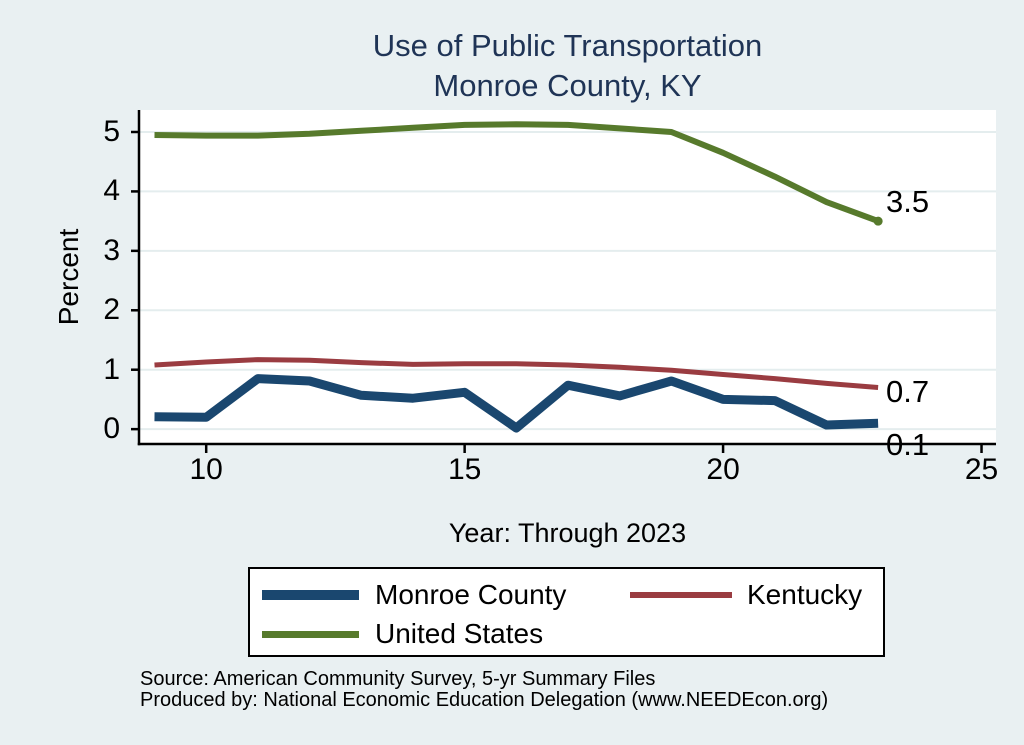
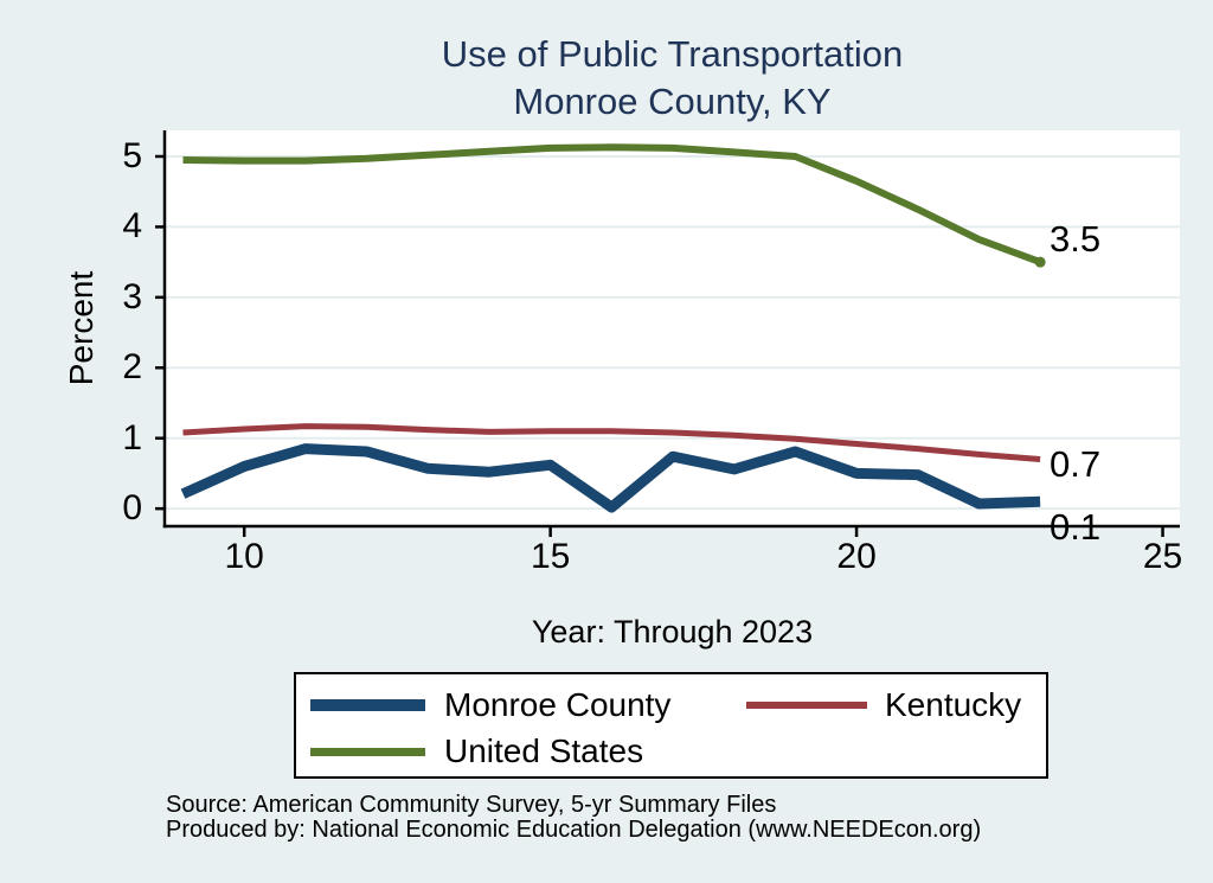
Monroe County/10: 0.2 -> 0.6
